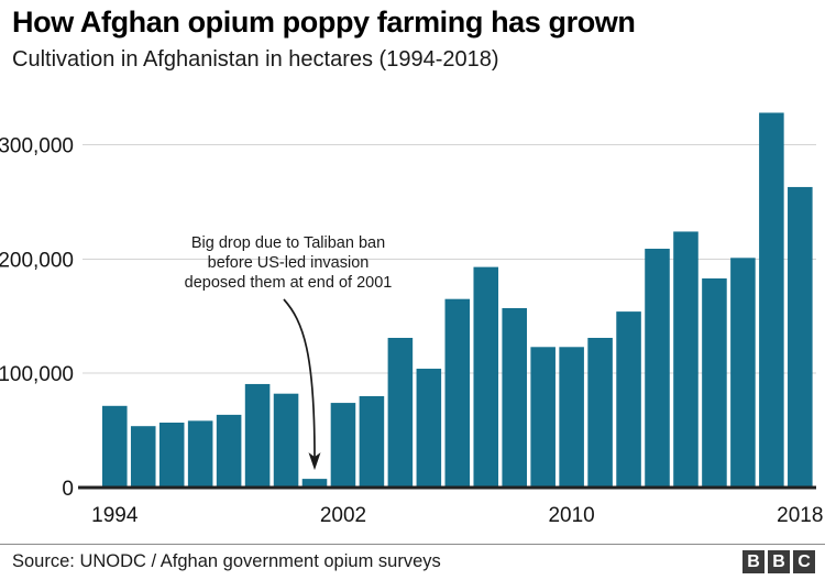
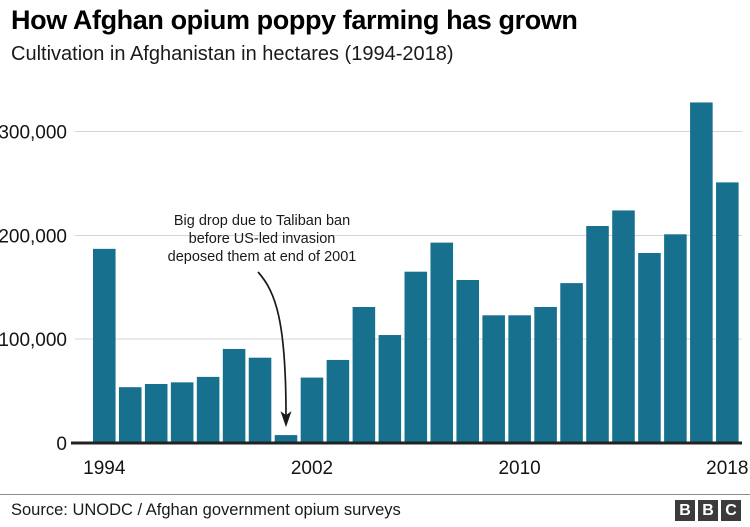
1994: 71000 -> 187000
2002: 74000 -> 63000
2018: 263000 -> 251000
